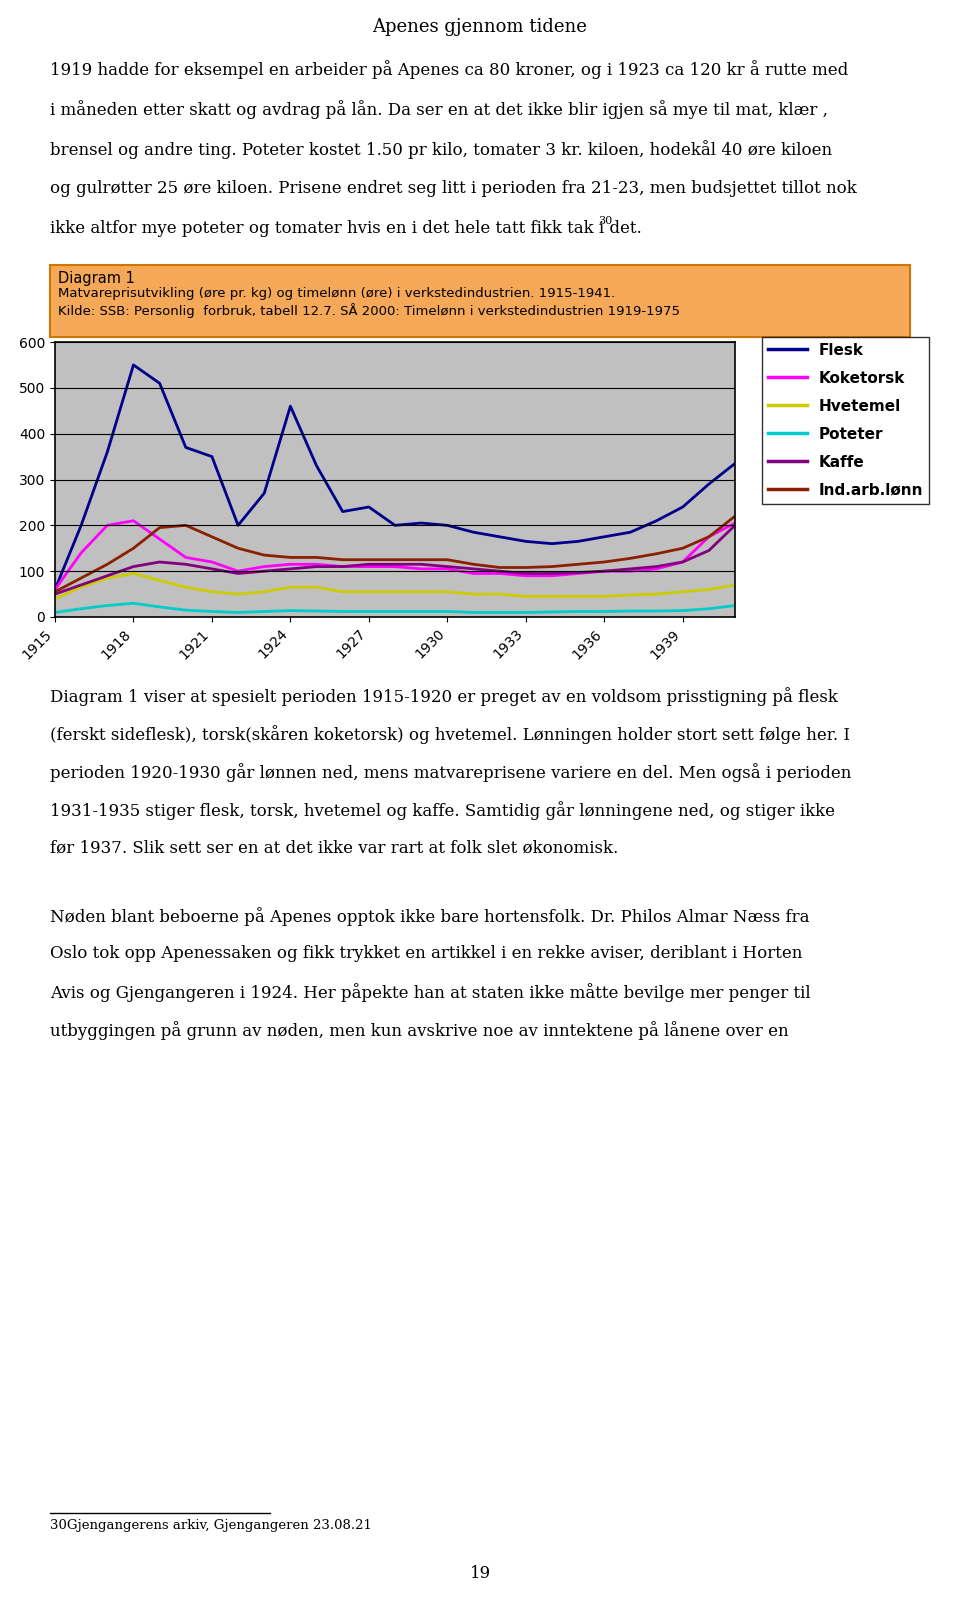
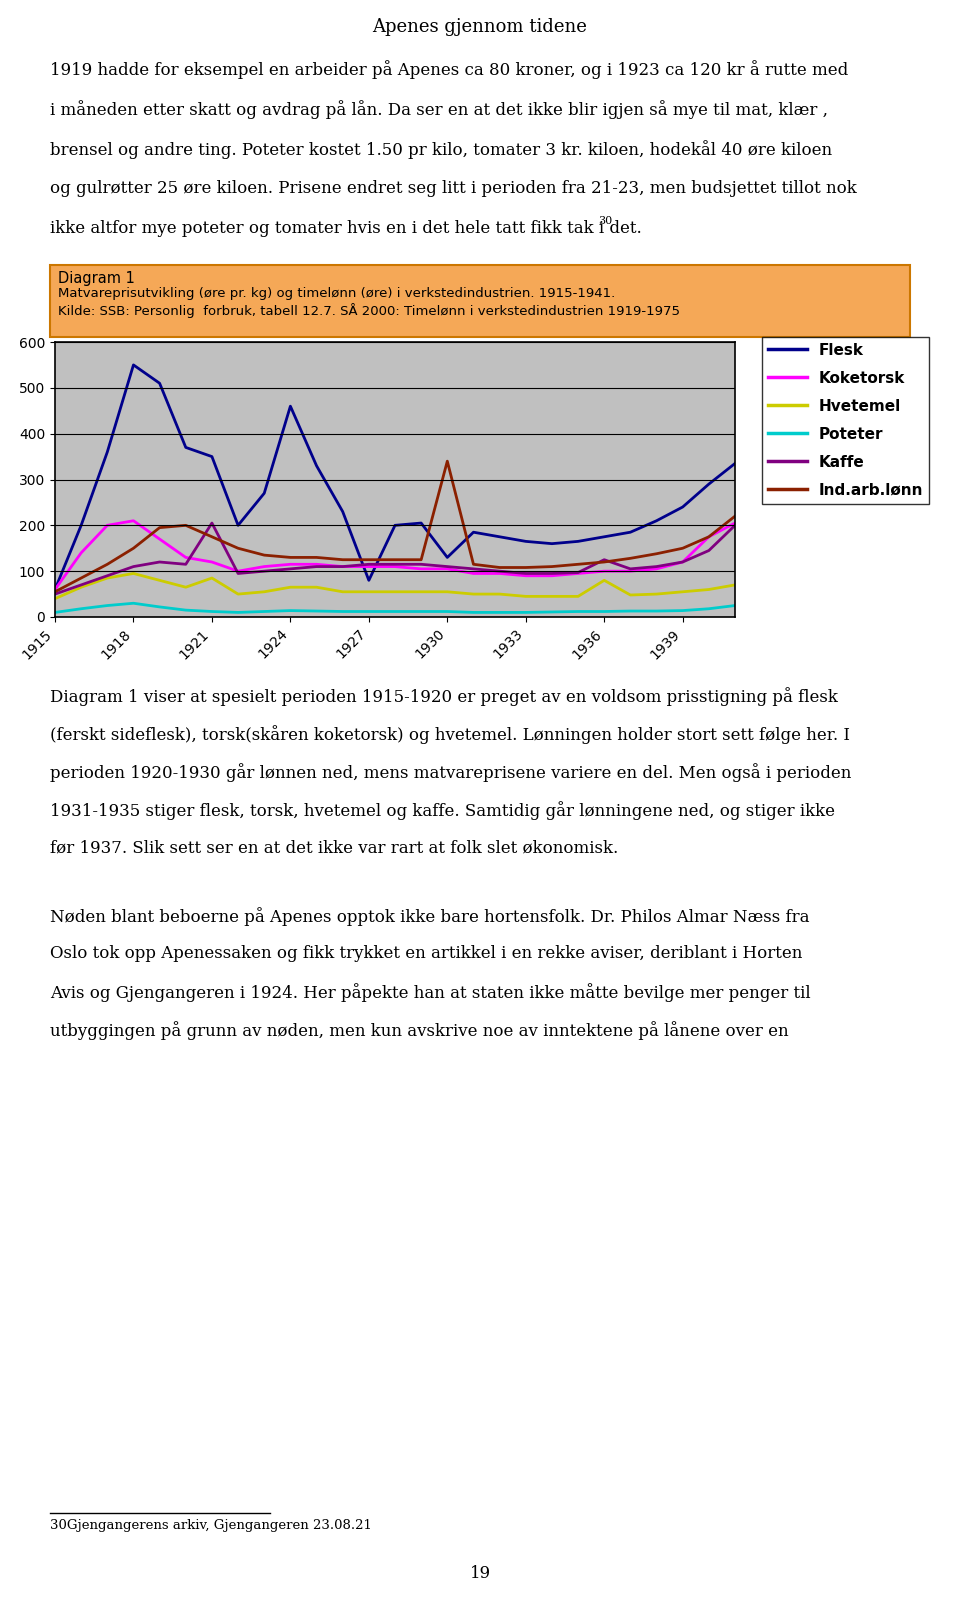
Hvetemel/1921: 55 -> 85
Kaffe/1921: 105 -> 205
Flesk/1927: 240 -> 80
Flesk/1930: 200 -> 130
Ind.arb.lønn/1930: 125 -> 340
Hvetemel/1936: 45 -> 80
Kaffe/1936: 100 -> 125
